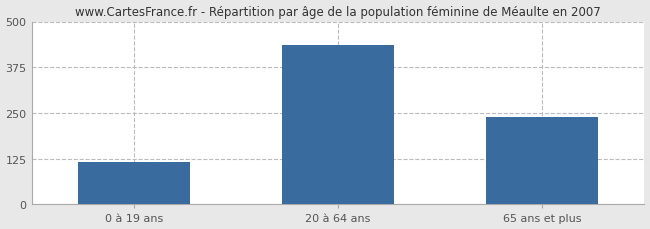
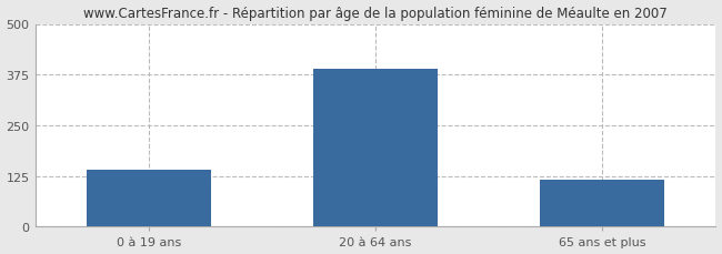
0 à 19 ans: 115 -> 140
20 à 64 ans: 435 -> 390
65 ans et plus: 240 -> 115
